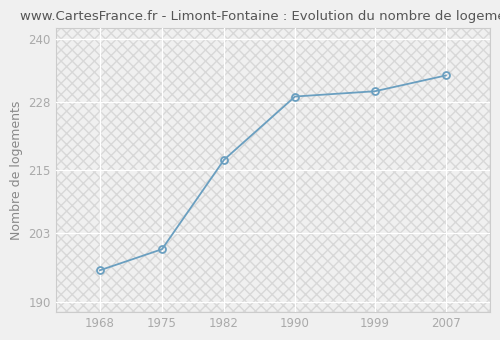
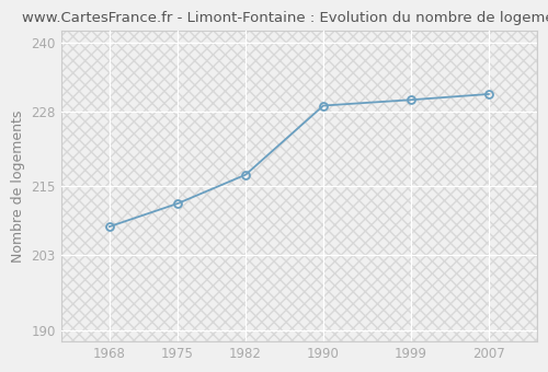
1968: 196 -> 208
1975: 200 -> 212
2007: 233 -> 231
